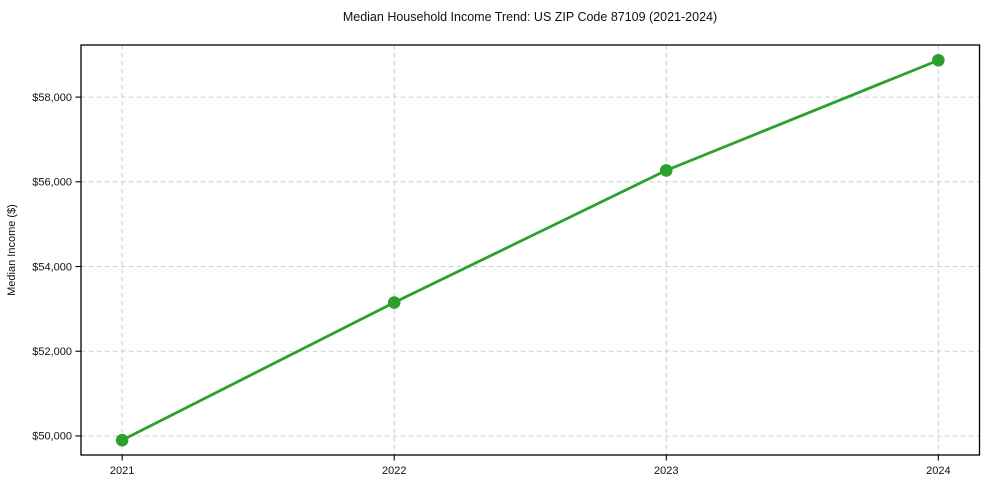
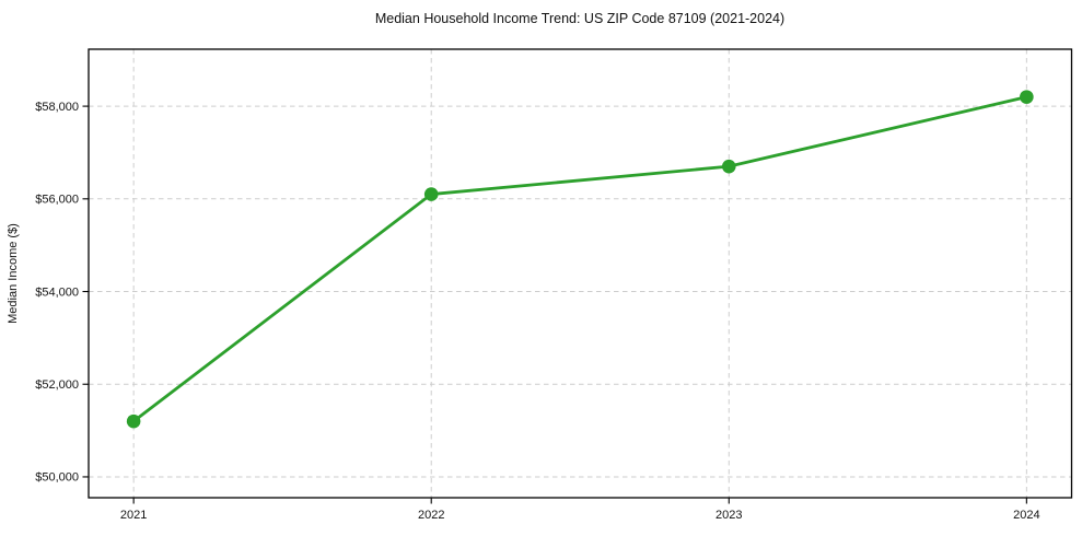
2021: $49900 -> $51200
2022: $53200 -> $56100
2023: $56300 -> $56700
2024: $58900 -> $58200
